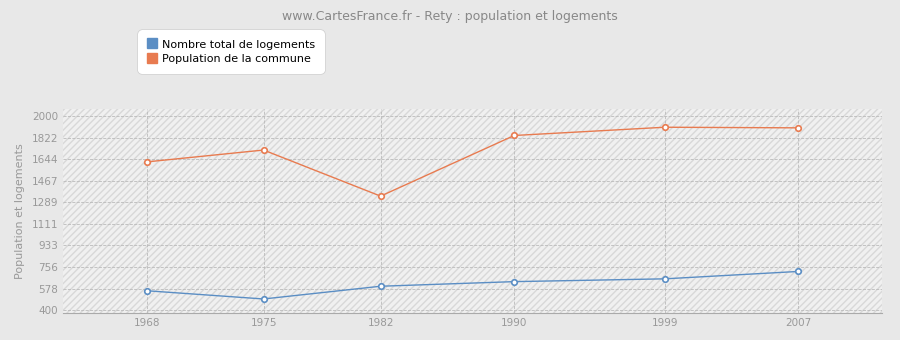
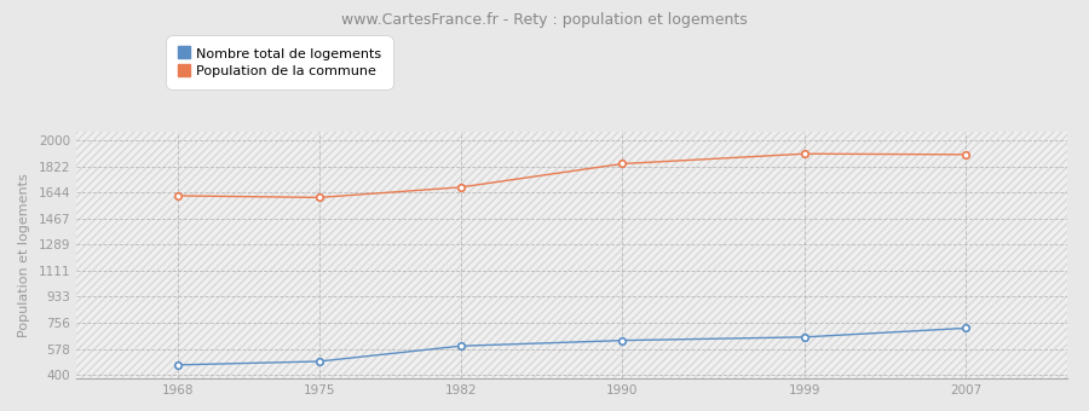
Nombre total de logements/1968: 560 -> 470
Population de la commune/1975: 1720 -> 1610
Population de la commune/1982: 1340 -> 1680
